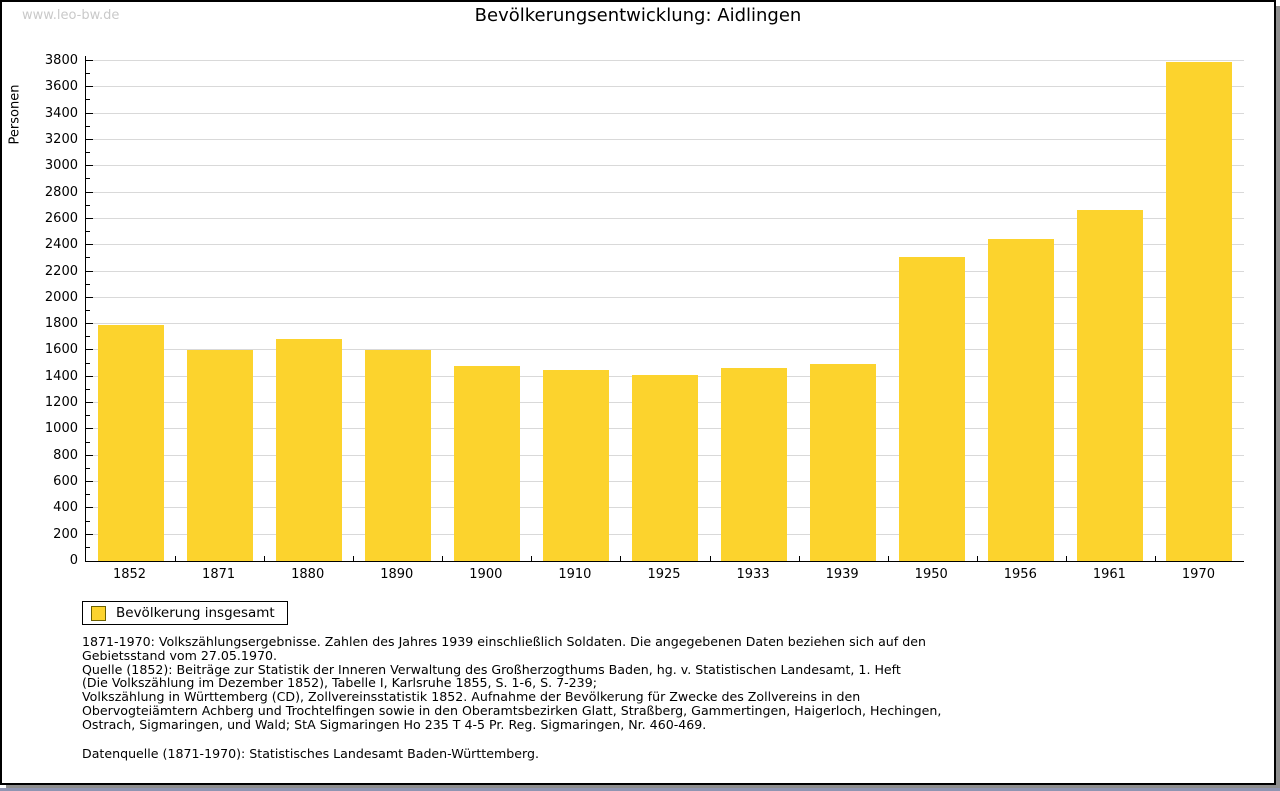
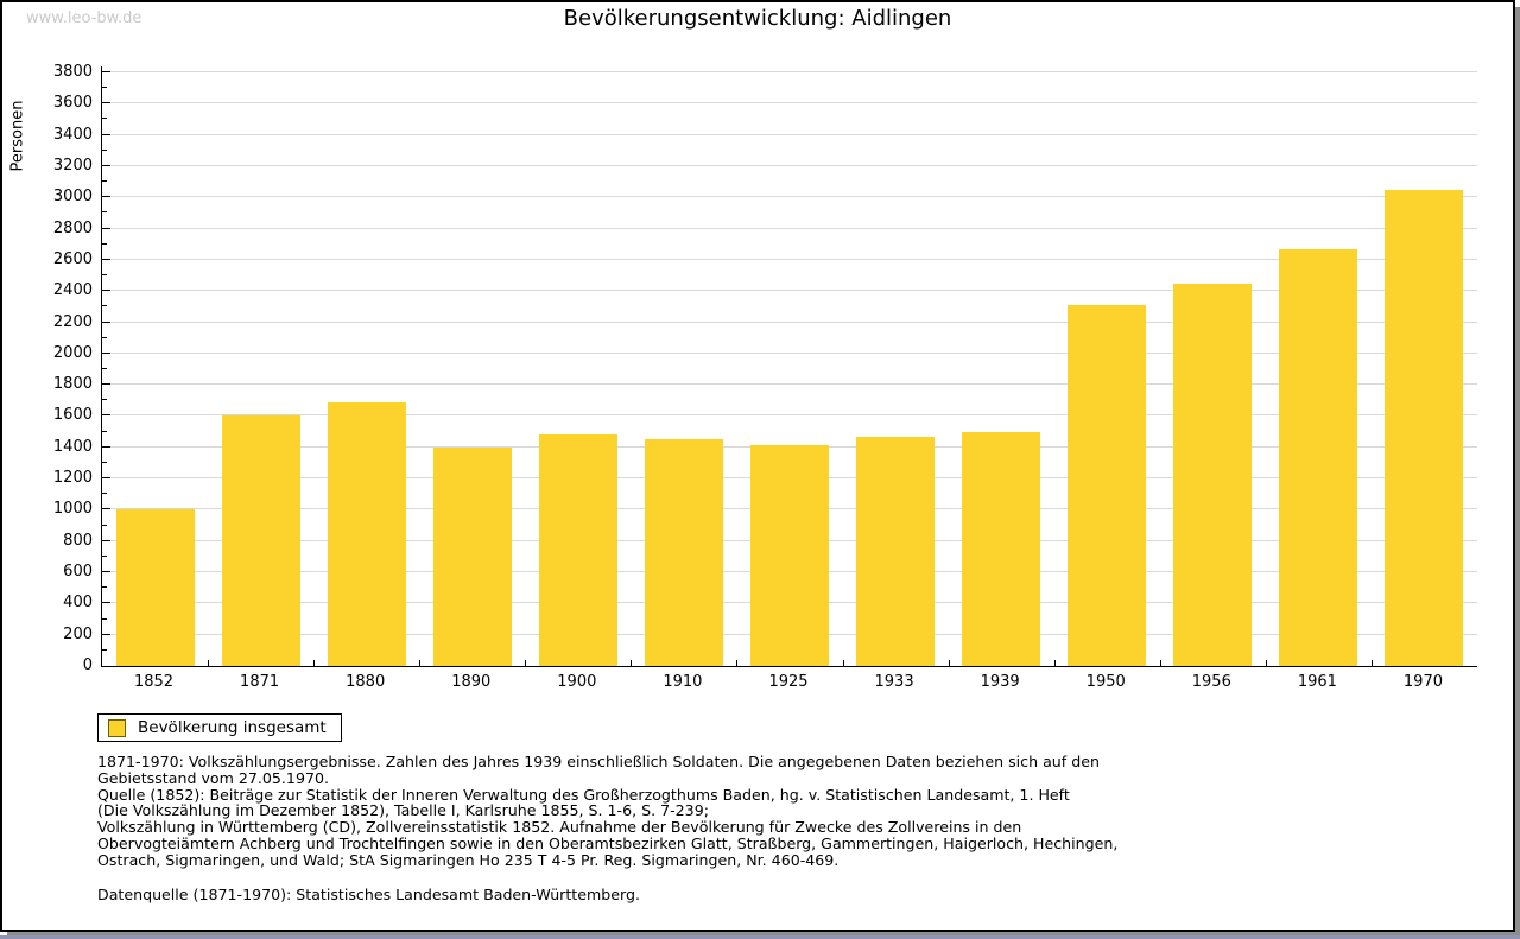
1852: 1790 -> 1000
1890: 1600 -> 1400
1970: 3800 -> 3050
